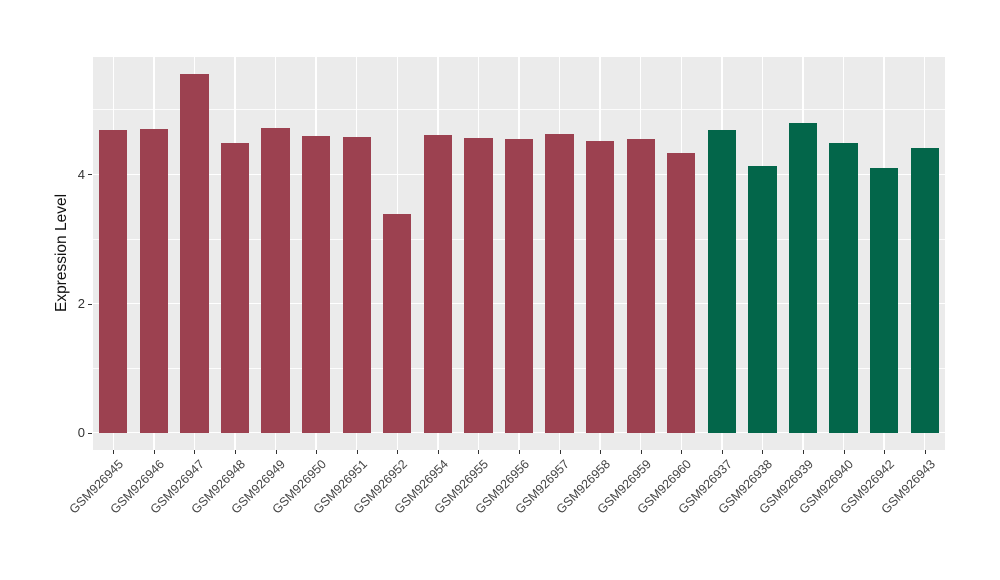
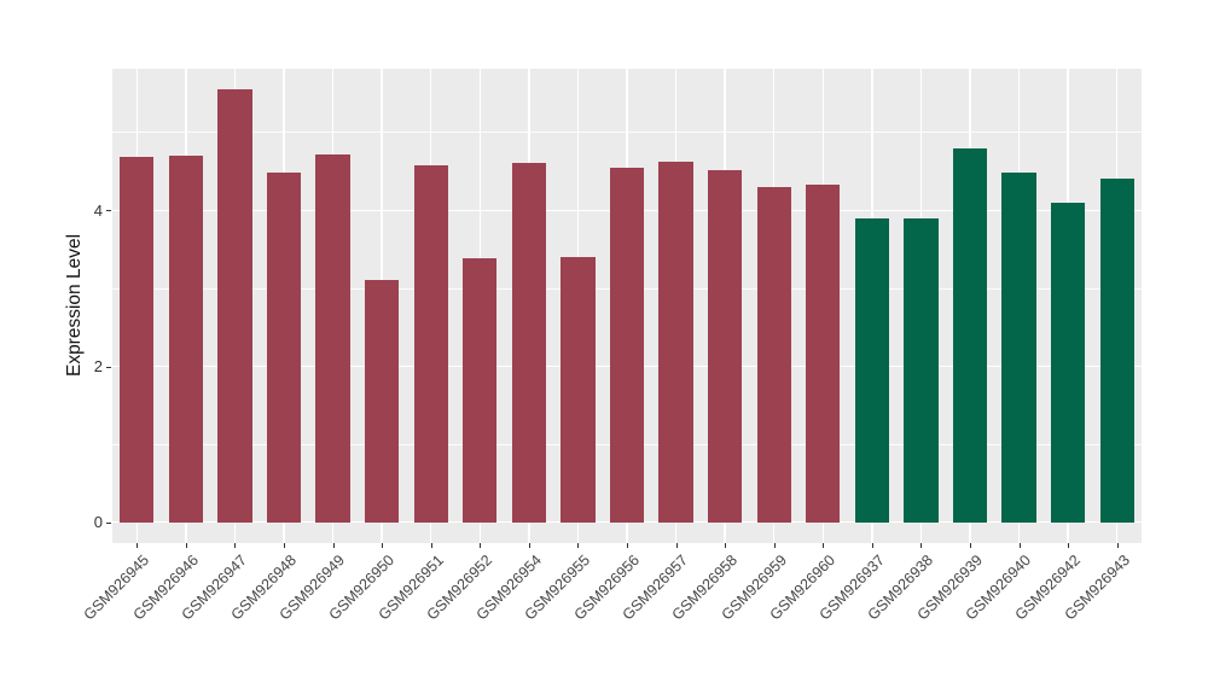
GSM926950: 4.6 -> 3.1
GSM926955: 4.6 -> 3.4
GSM926959: 4.5 -> 4.3
GSM926937: 4.7 -> 3.9
GSM926938: 4.1 -> 3.9
